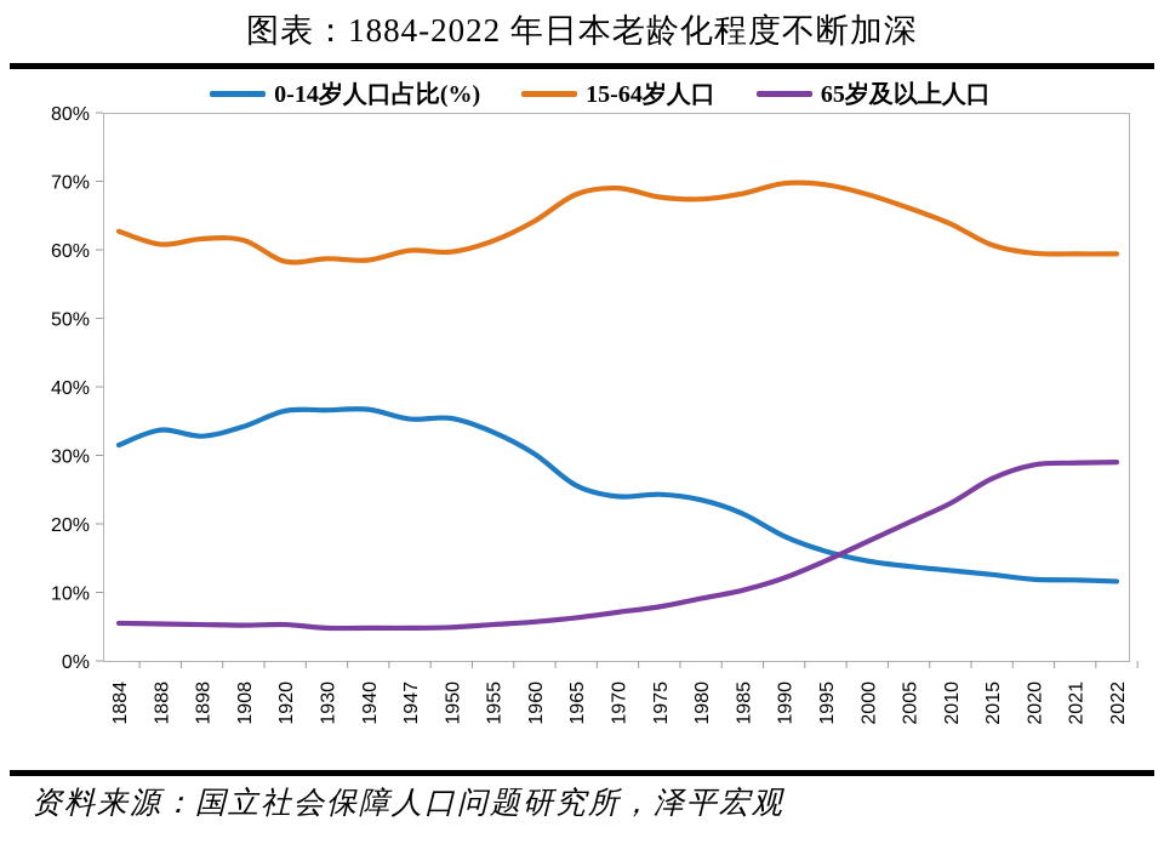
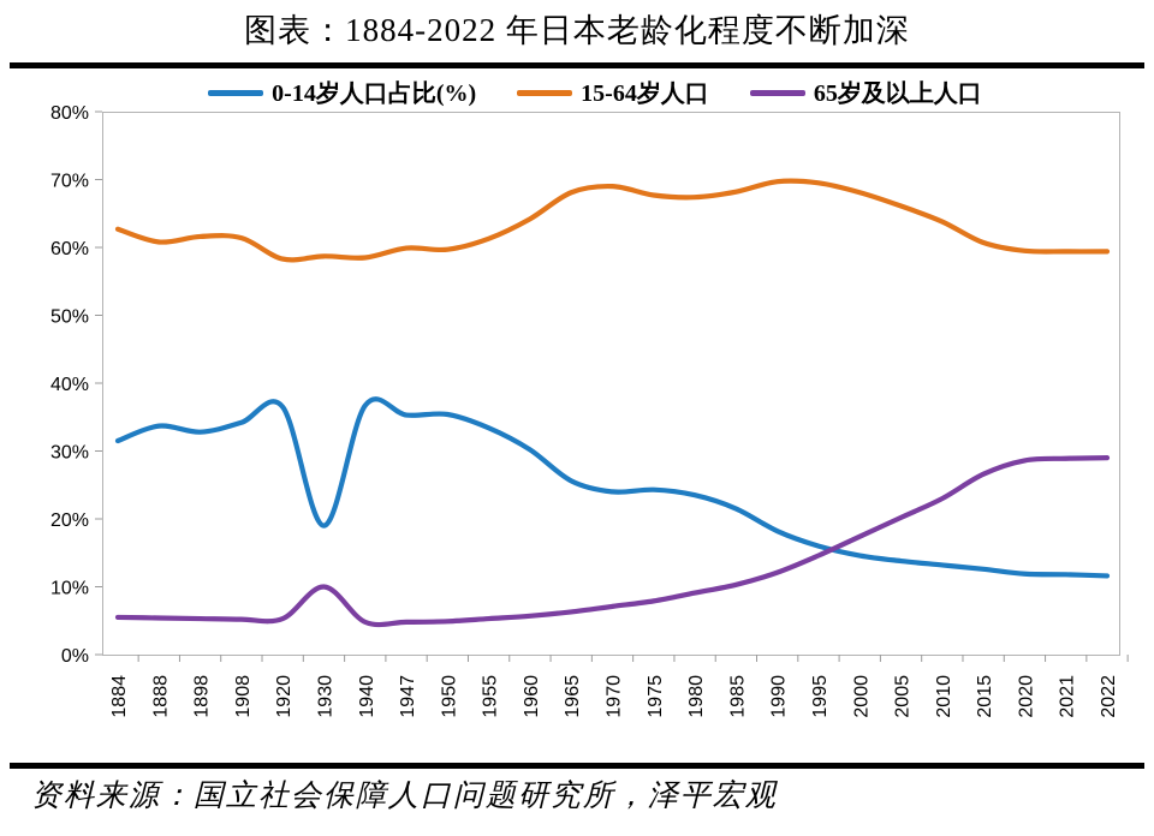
0-14岁人口占比(%)/1930: 37% -> 19%
65岁及以上人口/1930: 5% -> 10%
